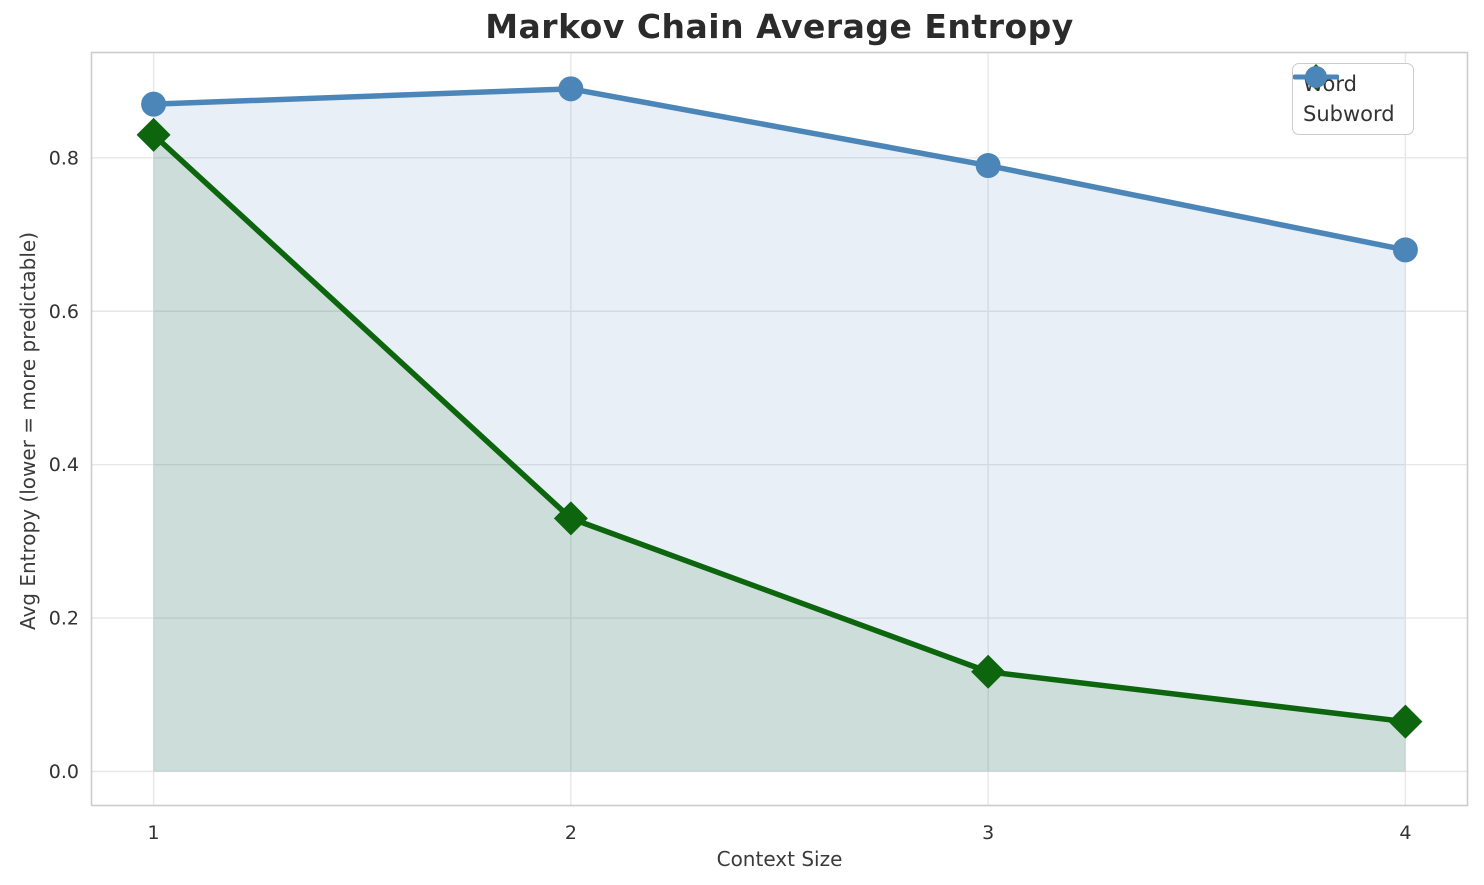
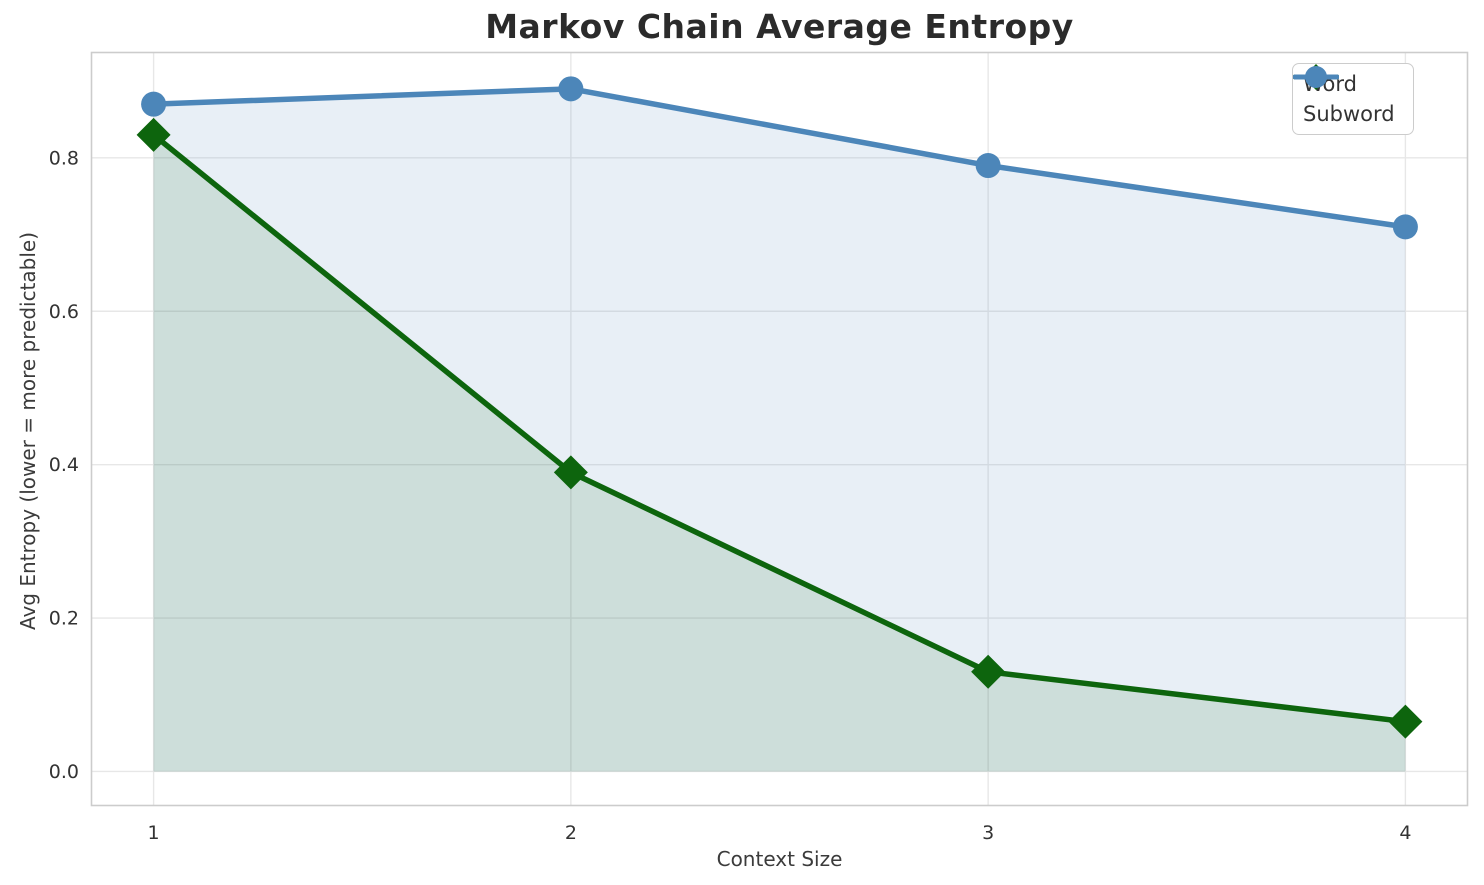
Word/2: 0.33 -> 0.39
Subword/4: 0.68 -> 0.71
